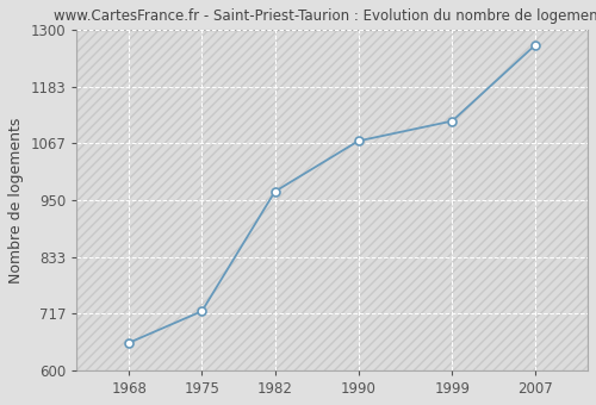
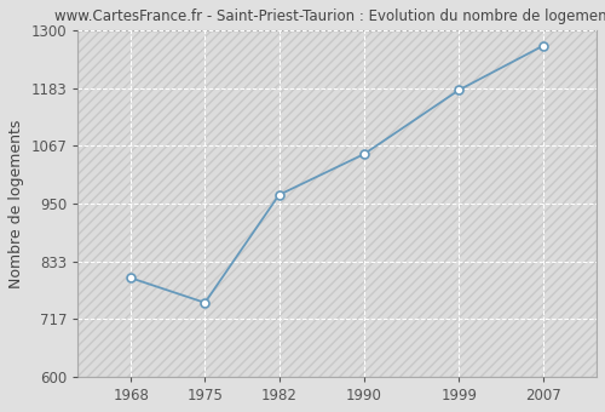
1968: 657 -> 800
1975: 722 -> 750
1990: 1072 -> 1050
1999: 1113 -> 1180
